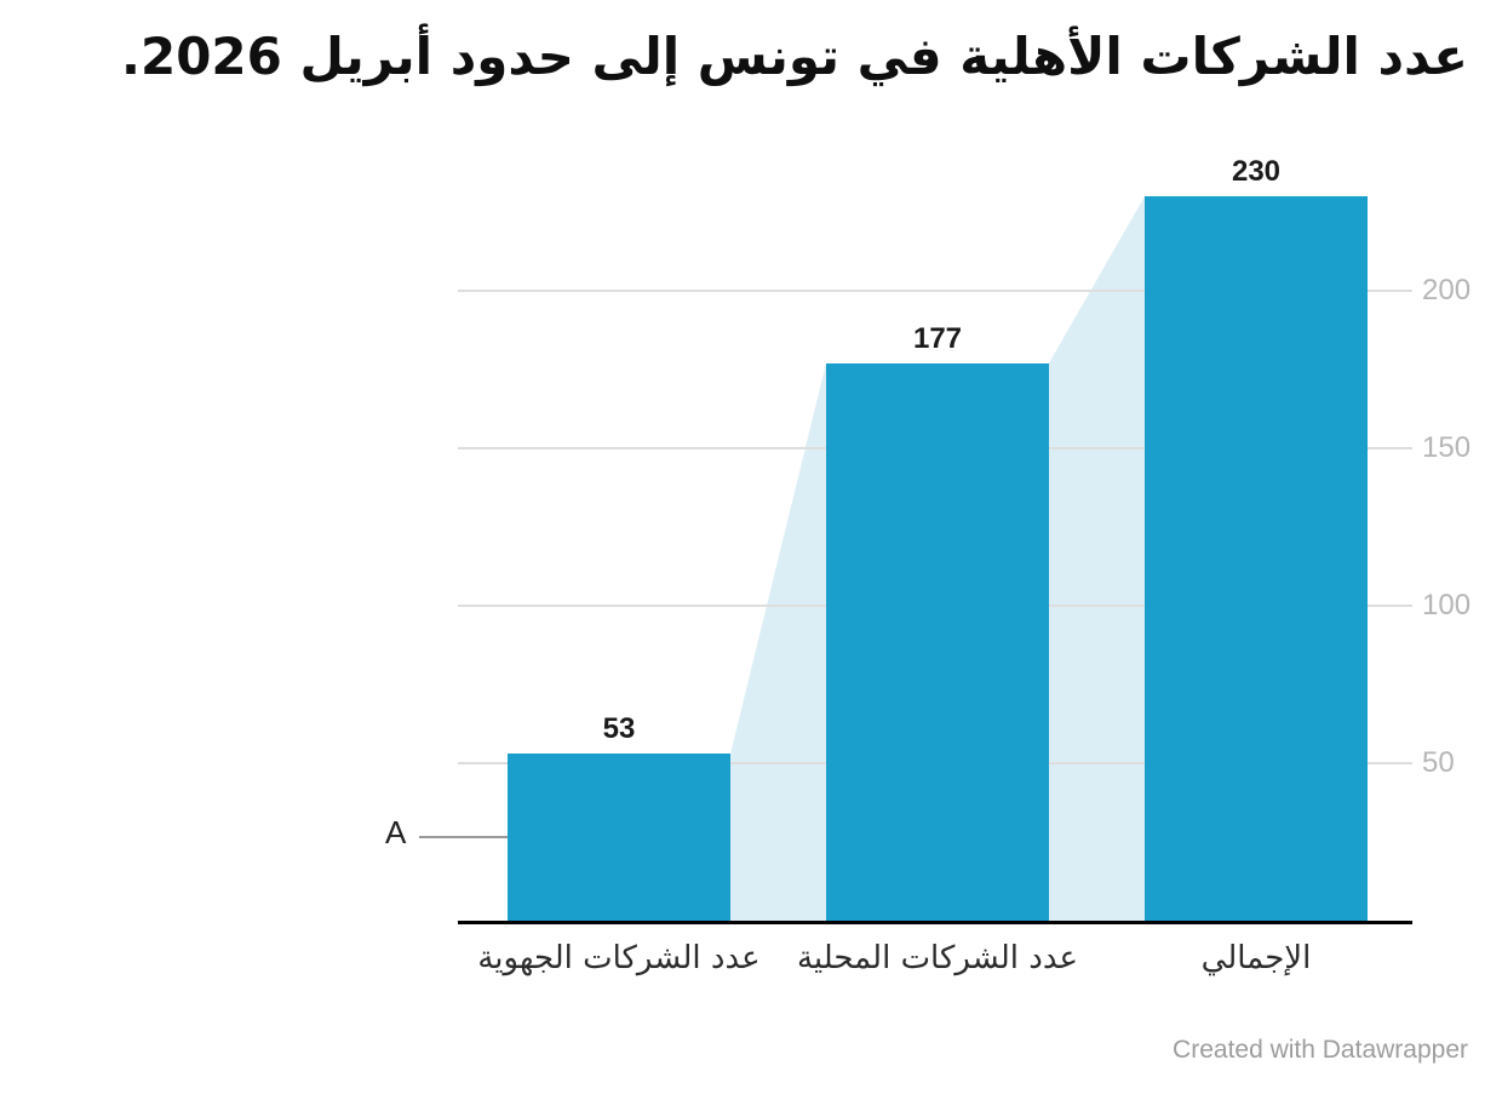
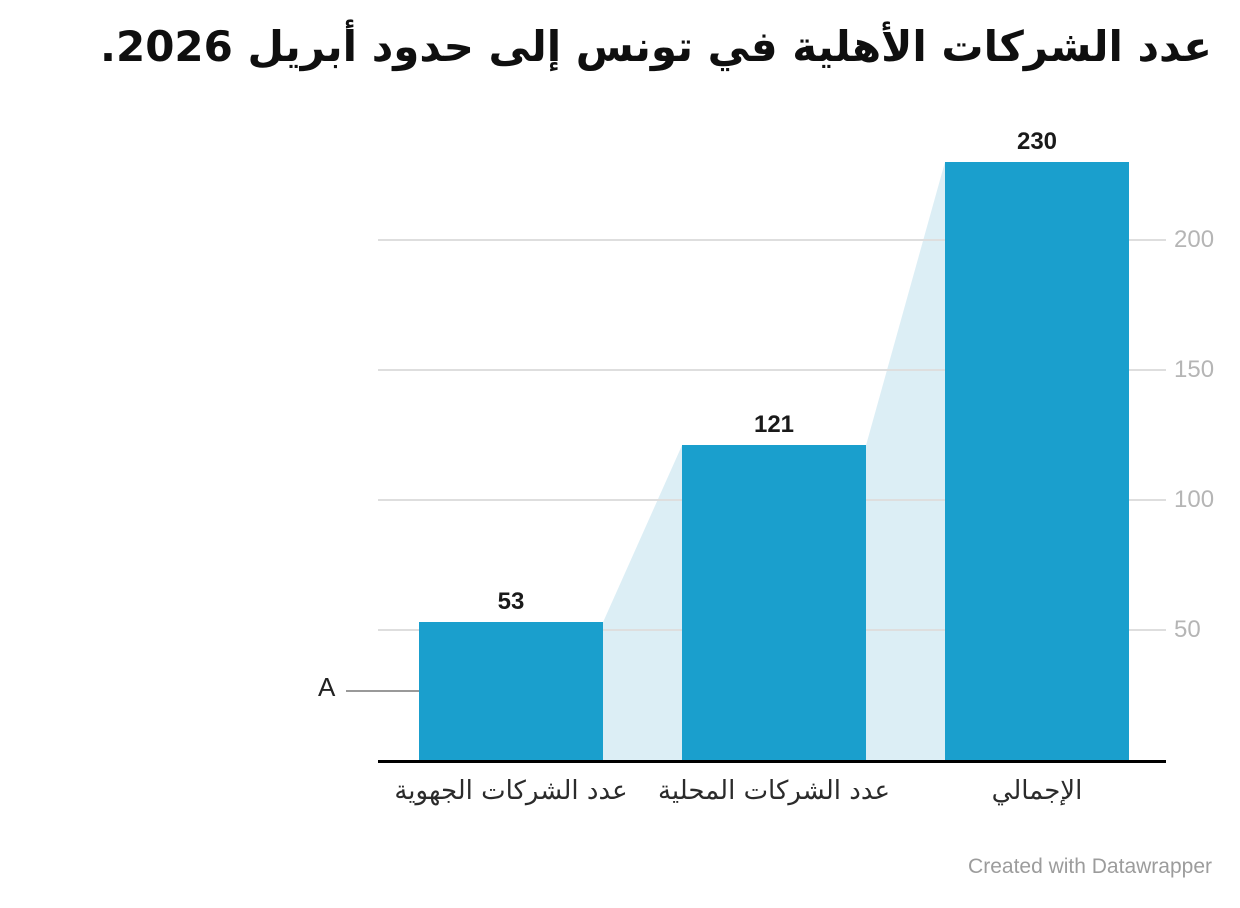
عدد الشركات المحلية: 177 -> 121
